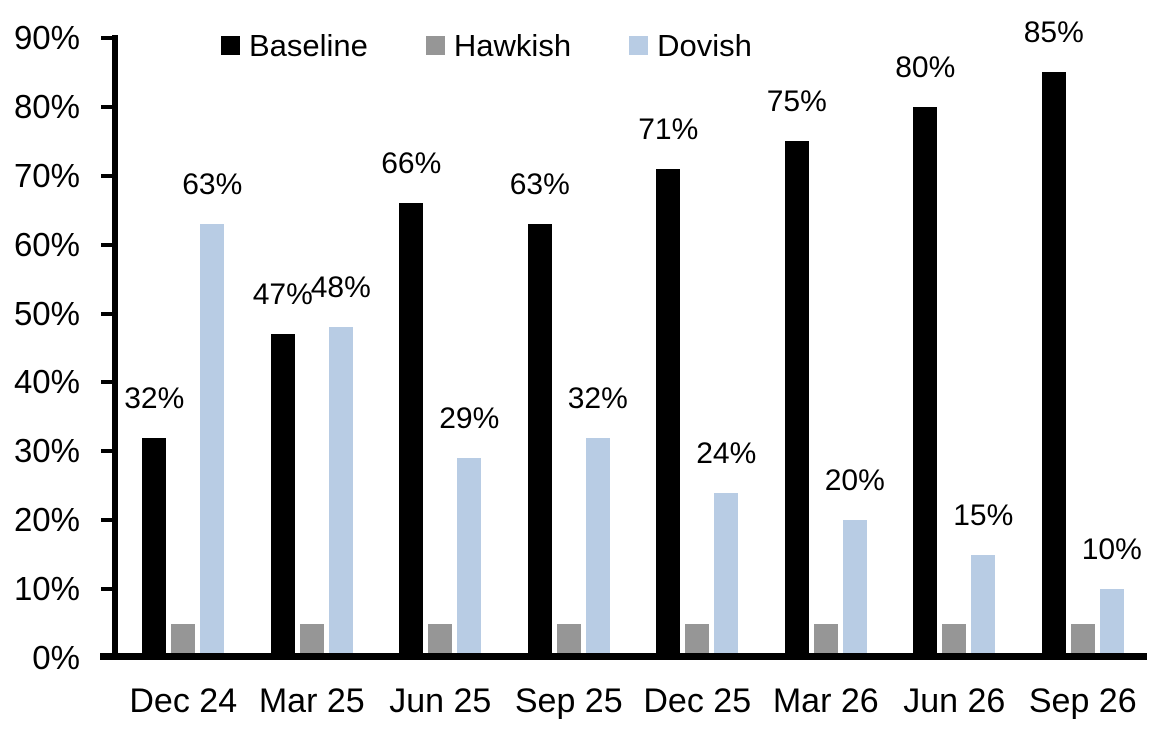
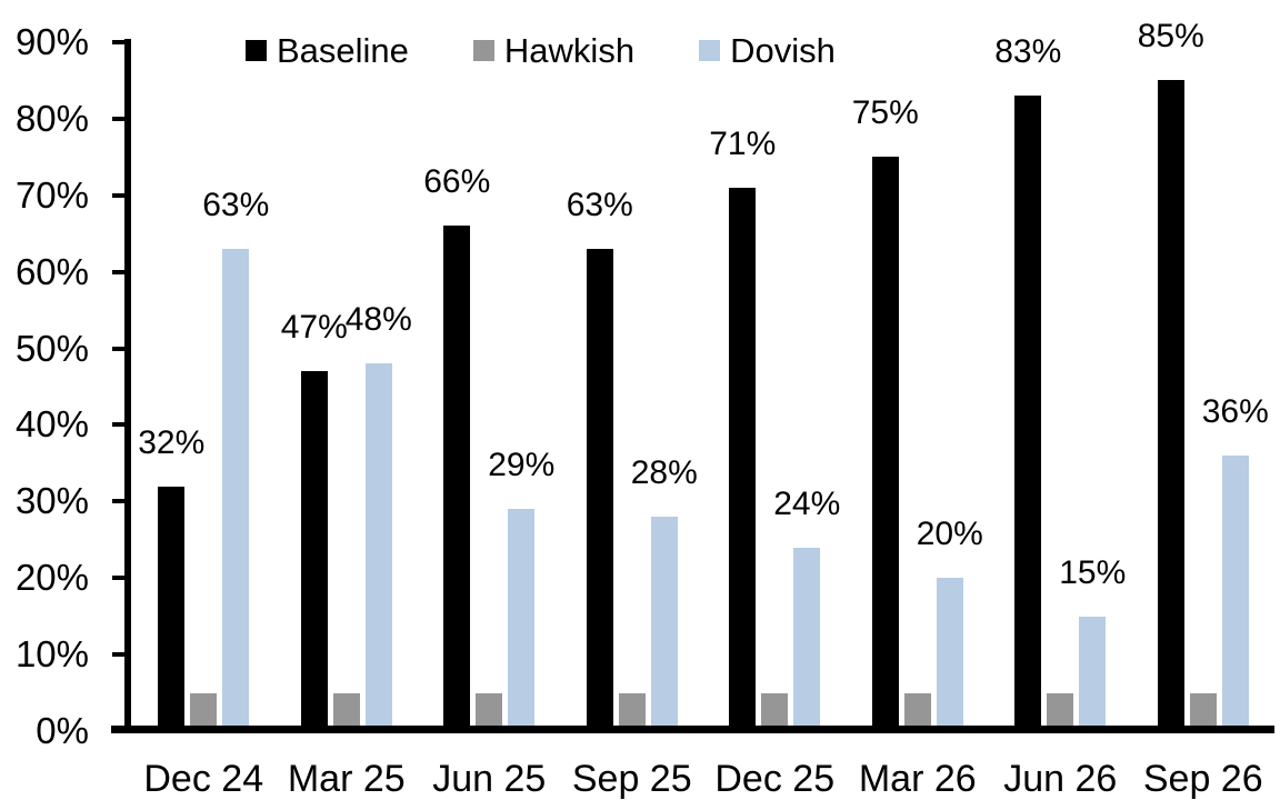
Dovish/Sep 25: 32% -> 28%
Baseline/Jun 26: 80% -> 83%
Dovish/Sep 26: 10% -> 36%
